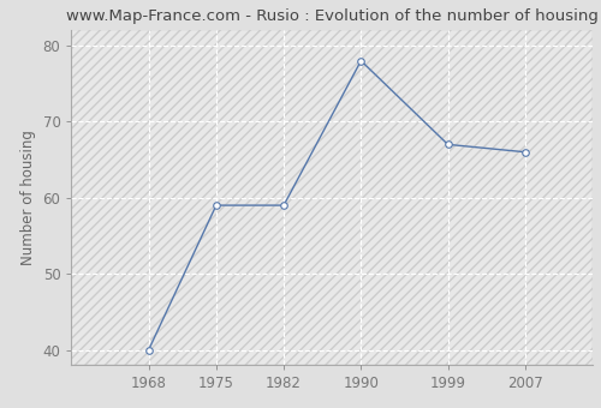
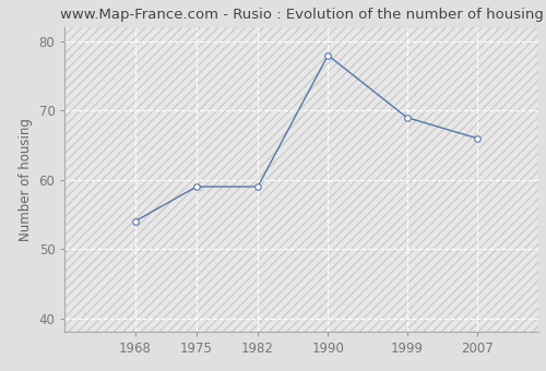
1968: 40 -> 54
1999: 67 -> 69
